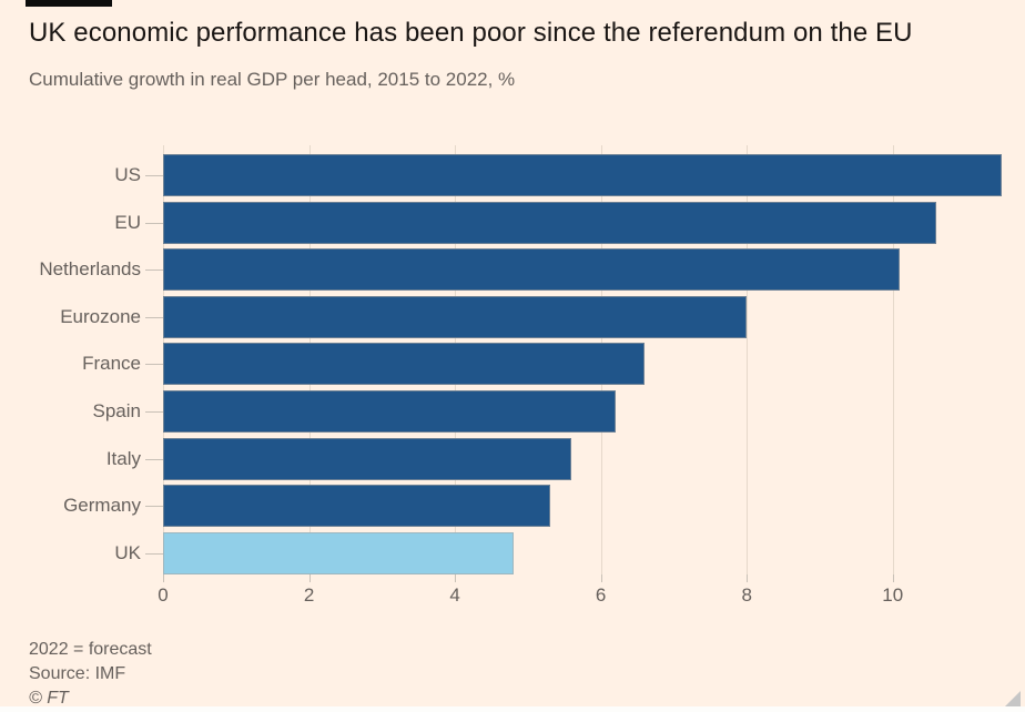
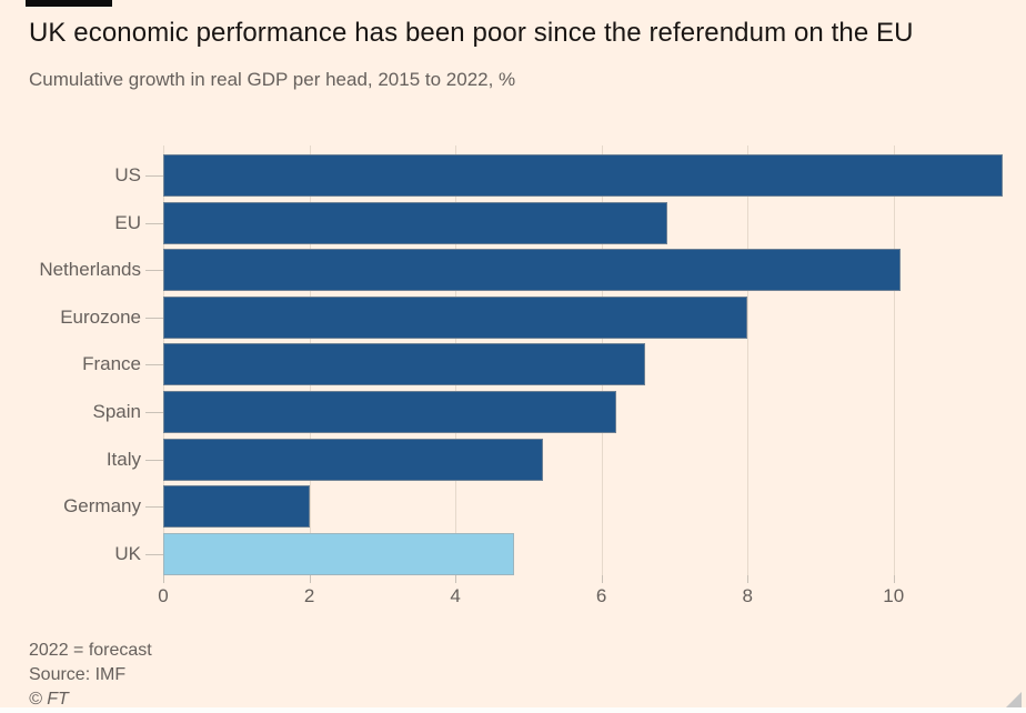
EU: 10.6 -> 6.9
Italy: 5.6 -> 5.2
Germany: 5.3 -> 2.0
